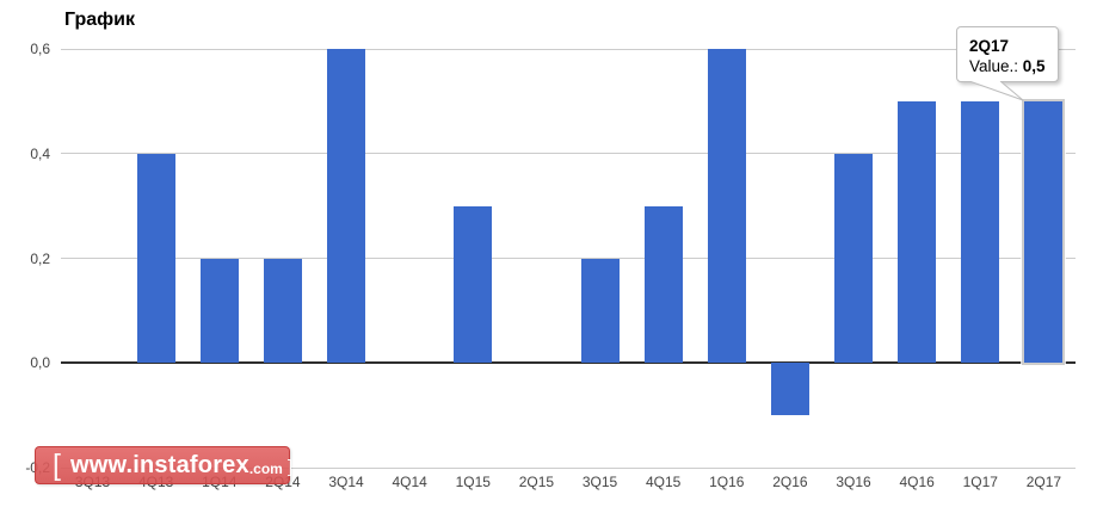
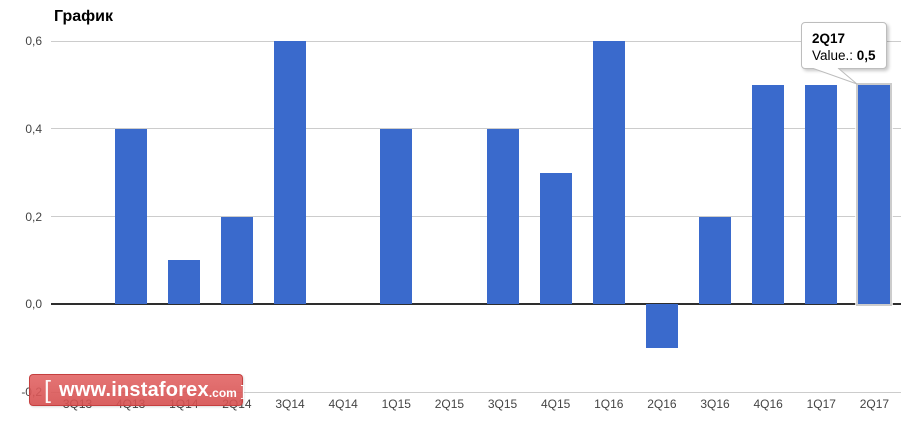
1Q14: 0,2 -> 0,1
1Q15: 0,3 -> 0,4
3Q15: 0,2 -> 0,4
3Q16: 0,4 -> 0,2
